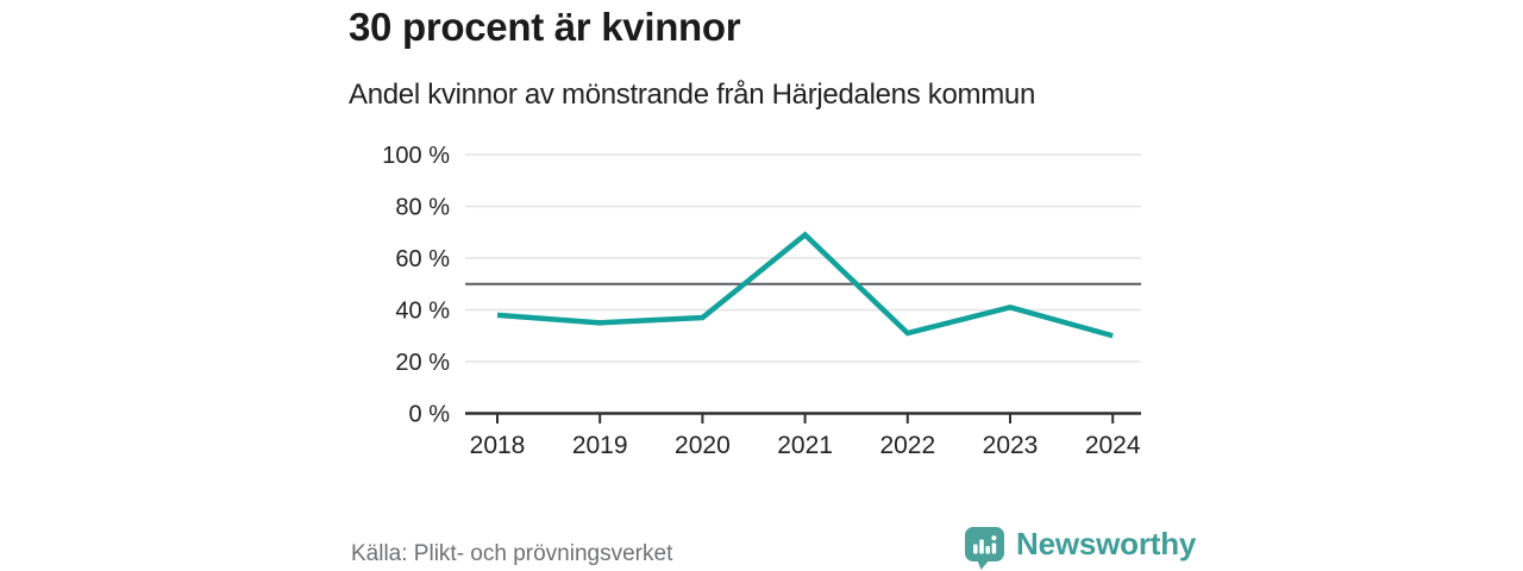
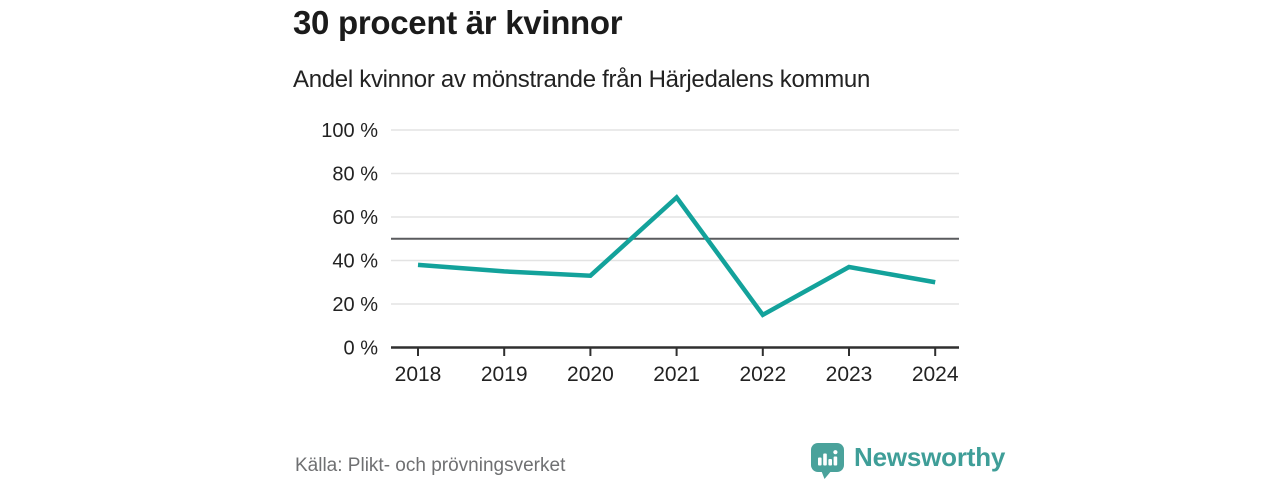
2020: 37% -> 33%
2022: 31% -> 15%
2023: 41% -> 37%
